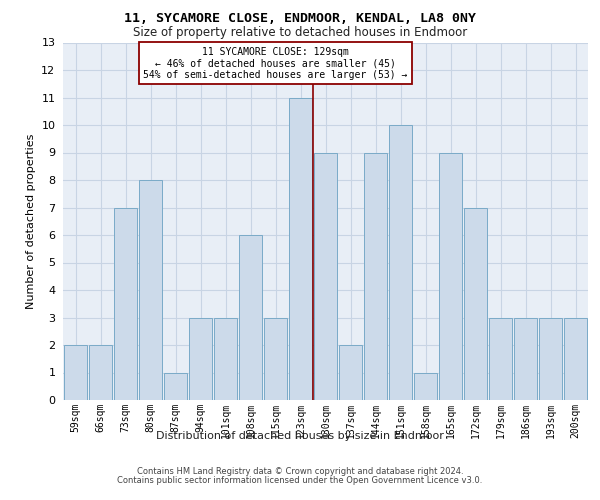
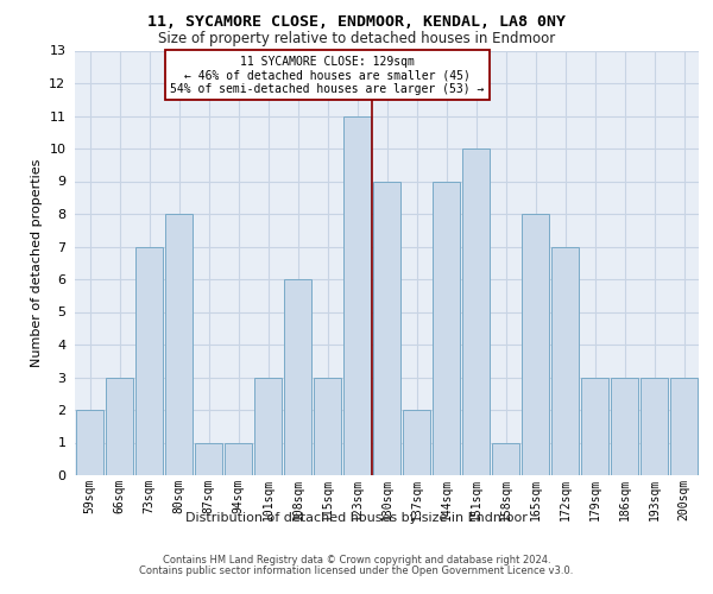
66sqm: 2 -> 3
94sqm: 3 -> 1
165sqm: 9 -> 8
